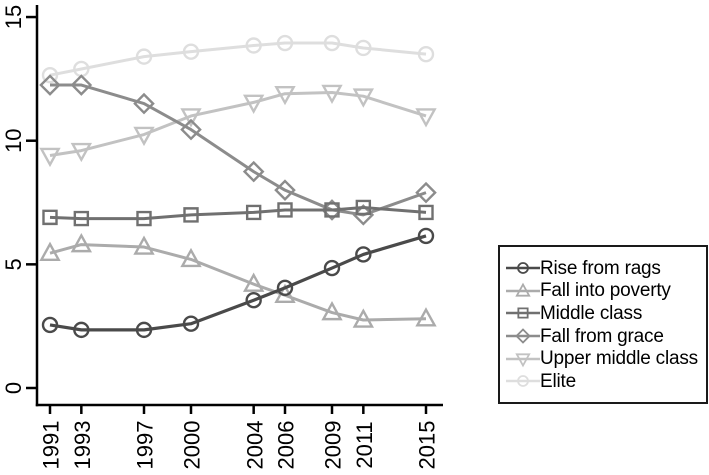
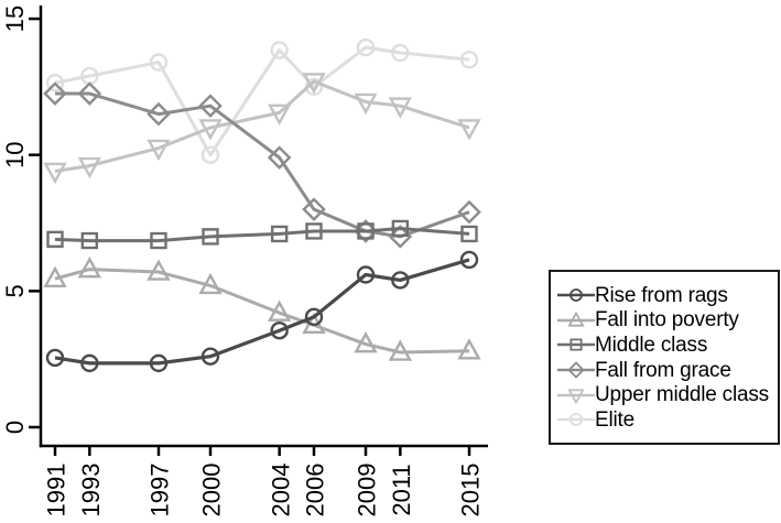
Fall from grace/2000: 10.4 -> 11.8
Elite/2000: 13.6 -> 10.0
Fall from grace/2004: 8.8 -> 9.9
Upper middle class/2006: 11.9 -> 12.7
Elite/2006: 13.9 -> 12.5
Rise from rags/2009: 4.8 -> 5.6
